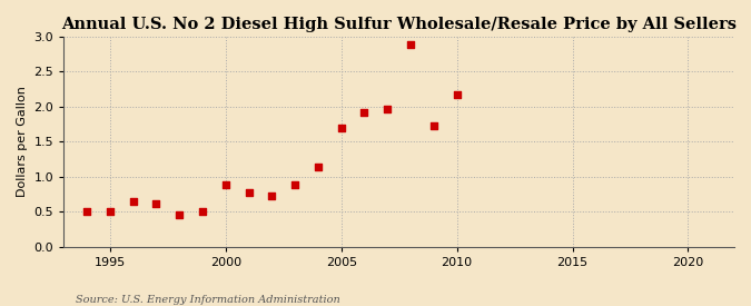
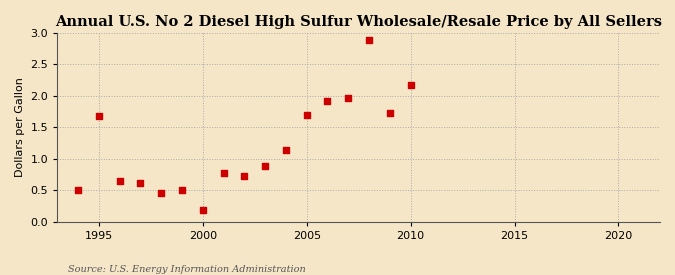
1995: 0.51 -> 1.68
2000: 0.88 -> 0.18
